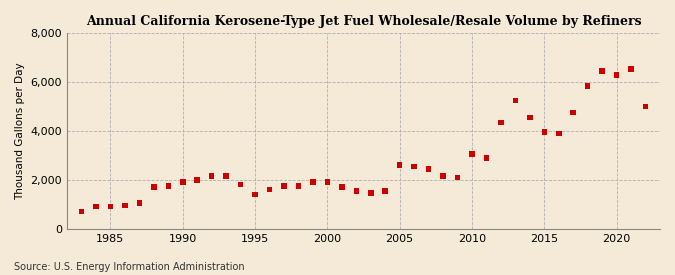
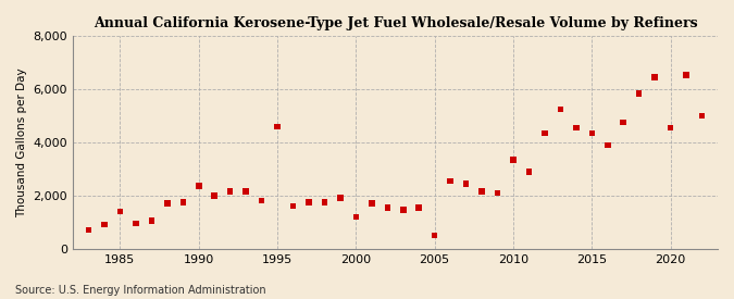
1985: 900 -> 1,400
1990: 1,900 -> 2,350
1995: 1,400 -> 4,600
2000: 1,900 -> 1,200
2005: 2,600 -> 500
2010: 3,050 -> 3,350
2015: 3,950 -> 4,350
2020: 6,300 -> 4,550
